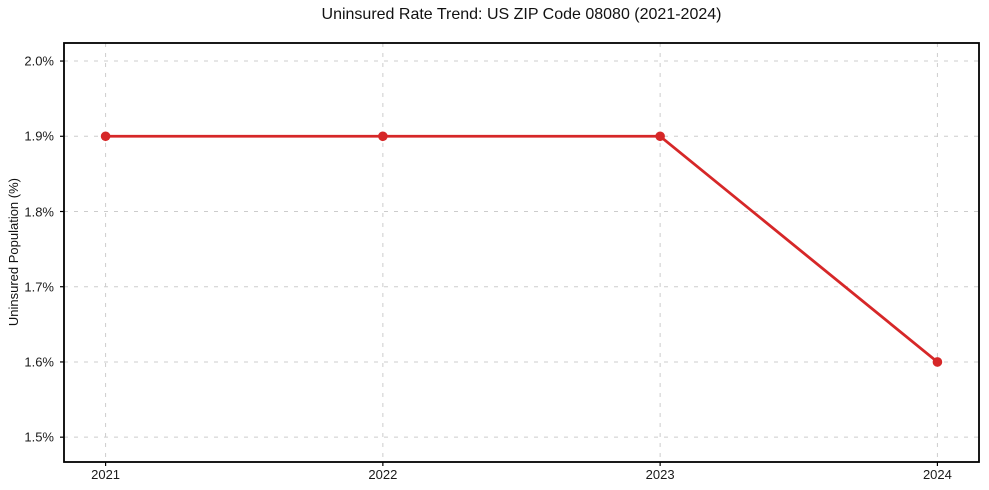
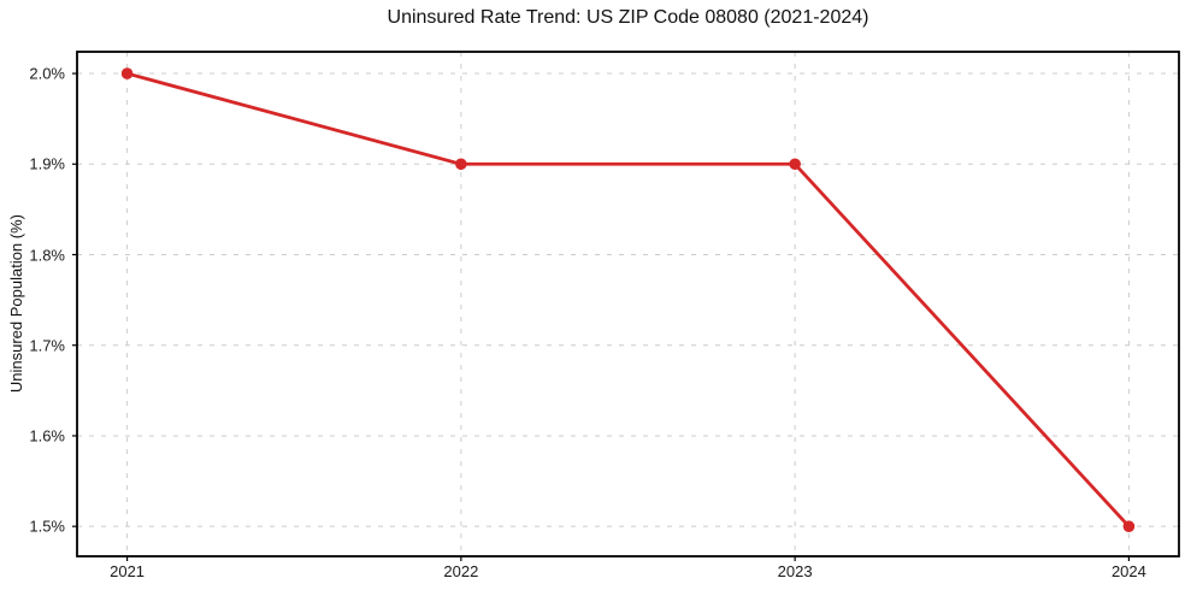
2021: 1.9% -> 2.0%
2024: 1.6% -> 1.5%
